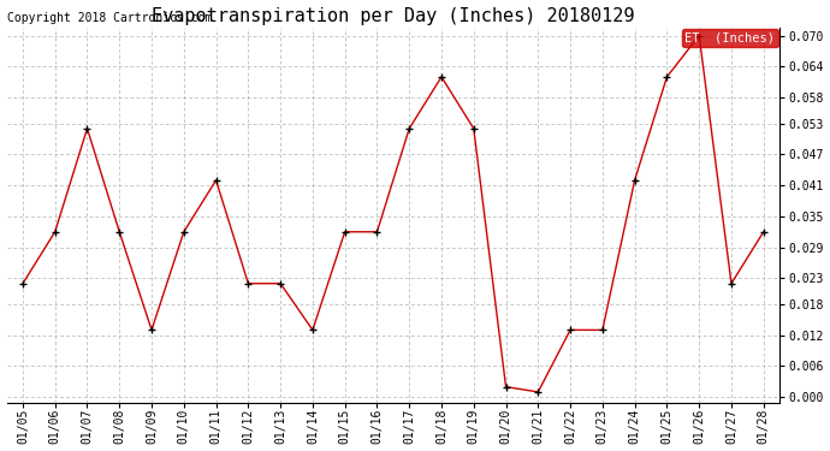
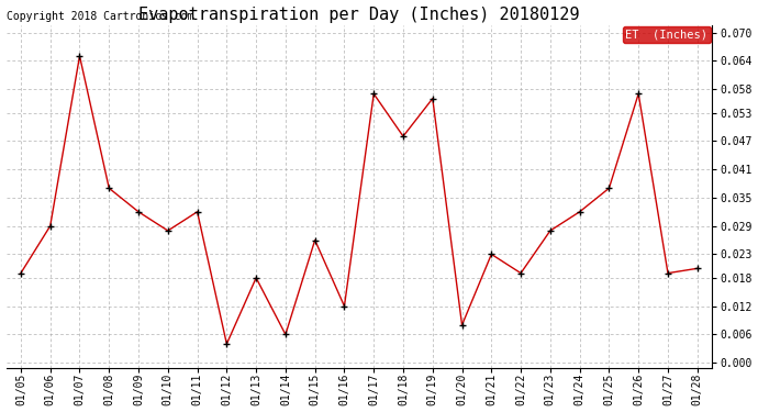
01/05: 0.022 -> 0.019
01/06: 0.032 -> 0.029
01/07: 0.052 -> 0.065
01/08: 0.032 -> 0.037
01/09: 0.013 -> 0.032
01/10: 0.032 -> 0.028
01/11: 0.042 -> 0.032
01/12: 0.022 -> 0.004
01/13: 0.022 -> 0.018
01/14: 0.013 -> 0.006
01/15: 0.032 -> 0.026
01/16: 0.032 -> 0.012
01/17: 0.052 -> 0.057
01/18: 0.062 -> 0.048
01/19: 0.052 -> 0.056
01/20: 0.002 -> 0.008
01/21: 0.001 -> 0.023
01/22: 0.013 -> 0.019
01/23: 0.013 -> 0.028
01/24: 0.042 -> 0.032
01/25: 0.062 -> 0.037
01/26: 0.070 -> 0.057
01/27: 0.022 -> 0.019
01/28: 0.032 -> 0.020
